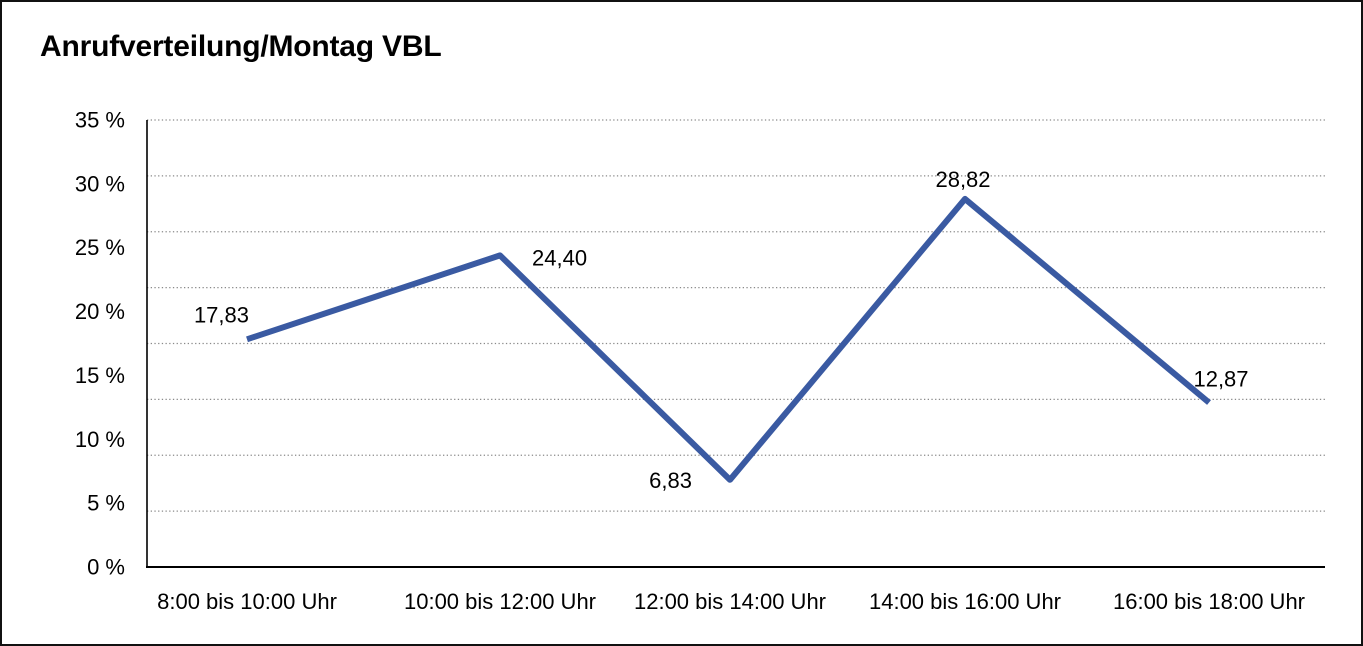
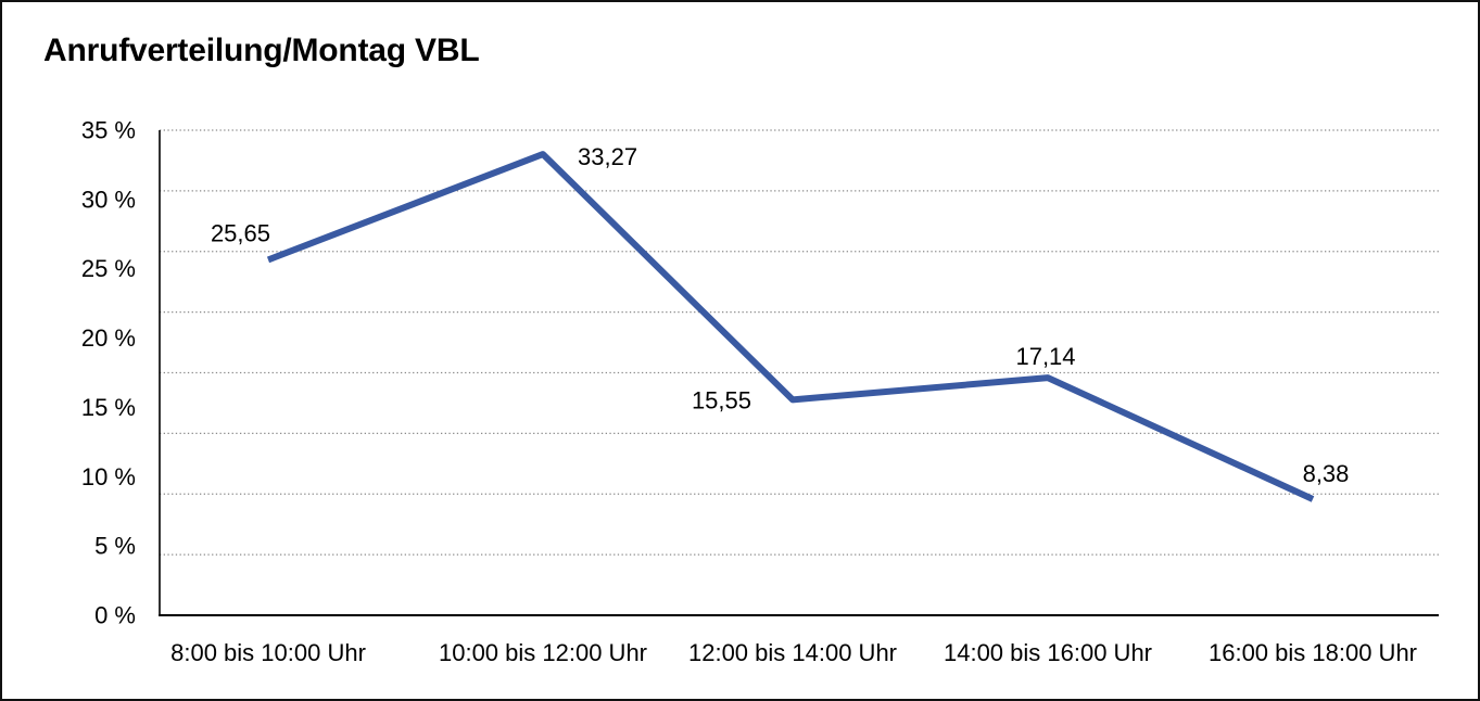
8:00 bis 10:00 Uhr: 17,83 -> 25,65
10:00 bis 12:00 Uhr: 24,40 -> 33,27
12:00 bis 14:00 Uhr: 6,83 -> 15,55
14:00 bis 16:00 Uhr: 28,82 -> 17,14
16:00 bis 18:00 Uhr: 12,87 -> 8,38
